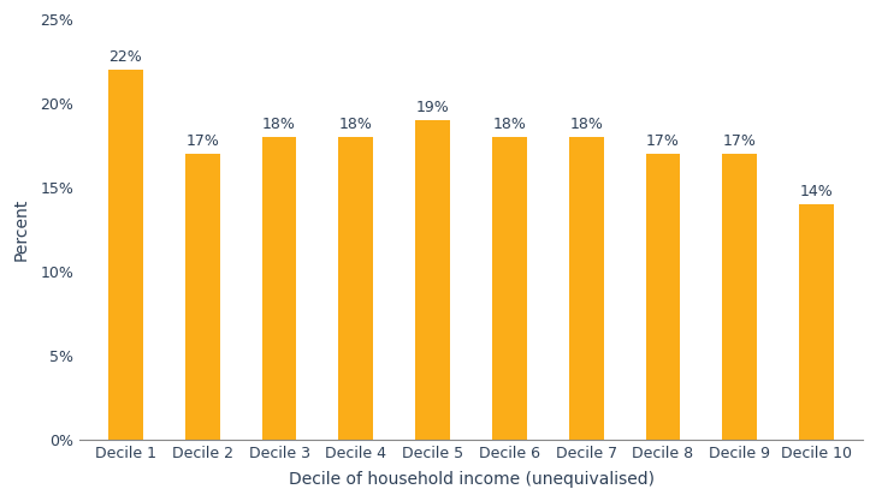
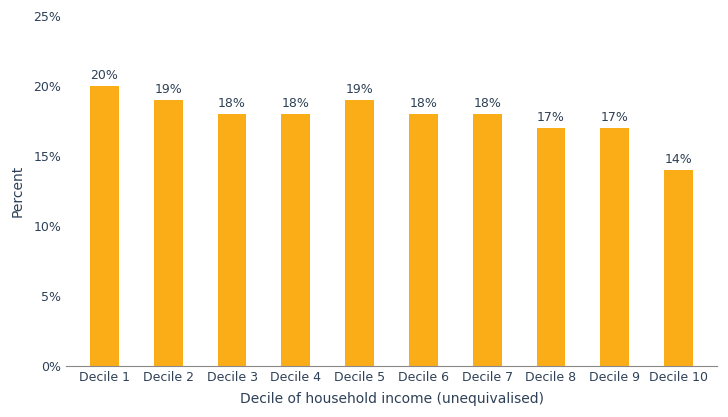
Decile 1: 22% -> 20%
Decile 2: 17% -> 19%
